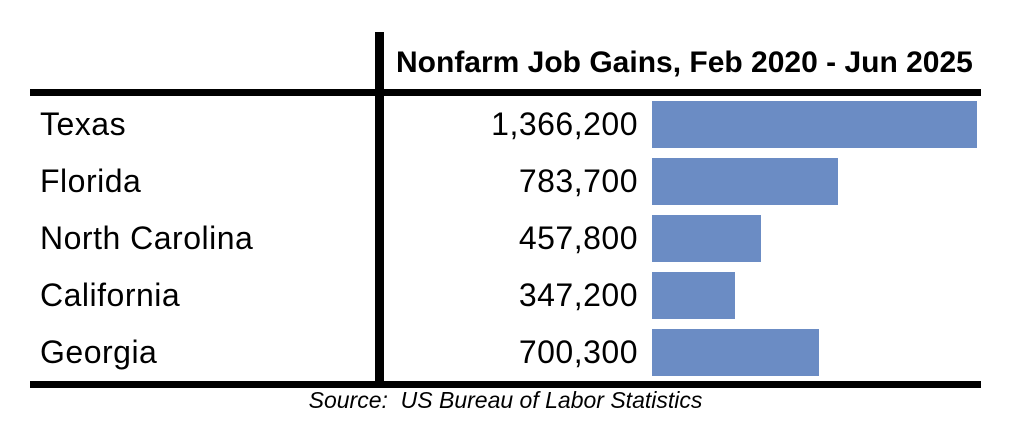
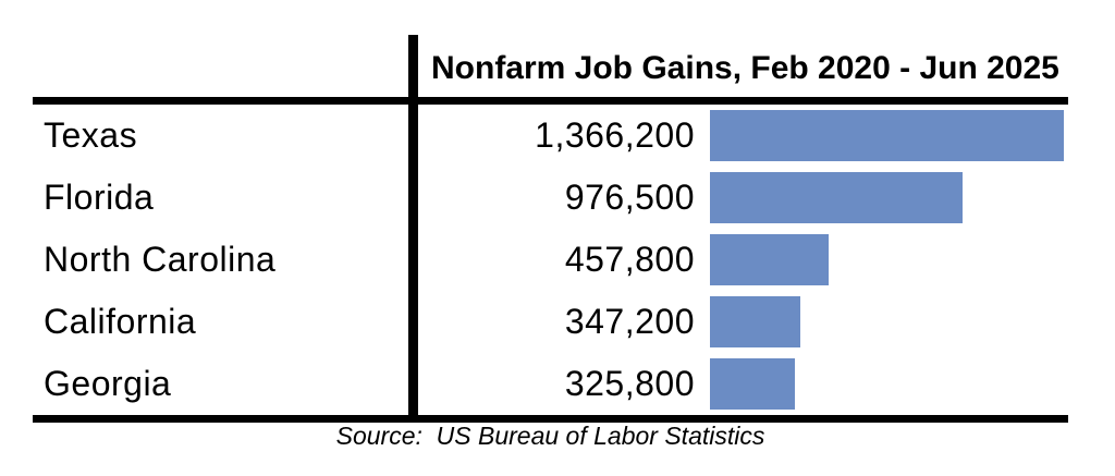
Florida: 783,700 -> 976,500
Georgia: 700,300 -> 325,800
